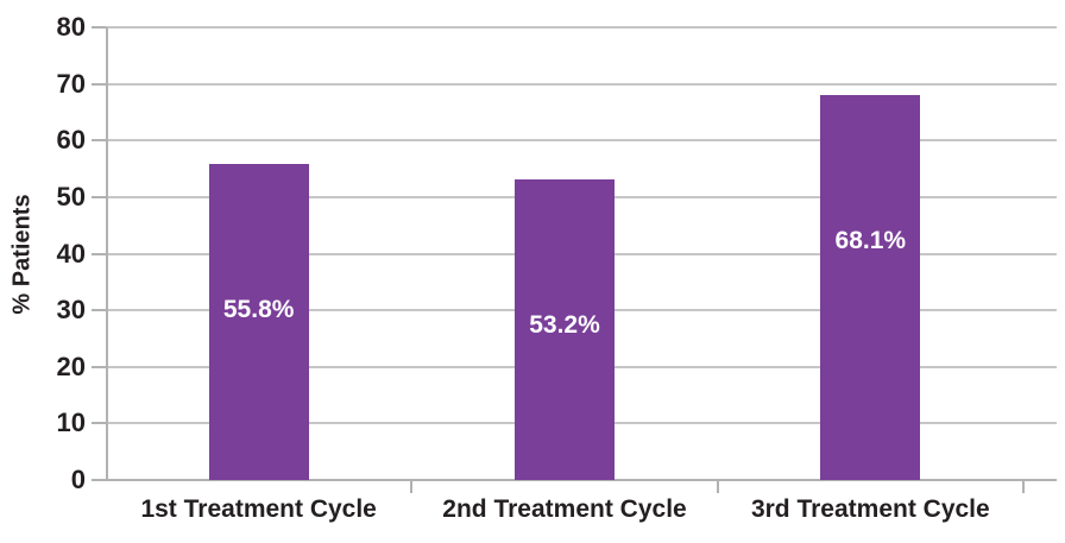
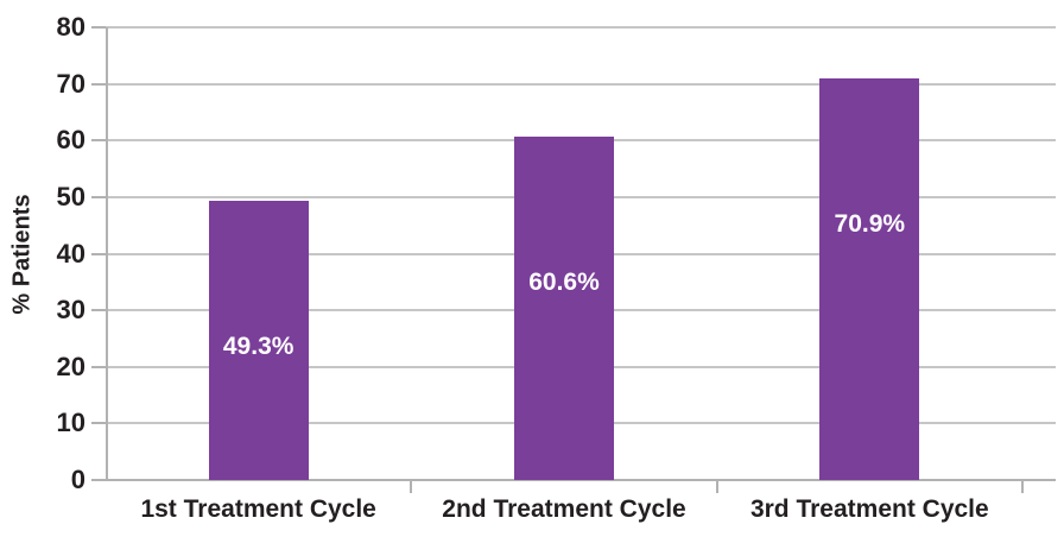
1st Treatment Cycle: 55.8% -> 49.3%
2nd Treatment Cycle: 53.2% -> 60.6%
3rd Treatment Cycle: 68.1% -> 70.9%
